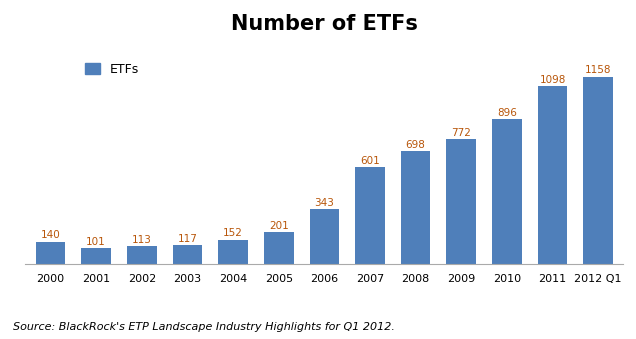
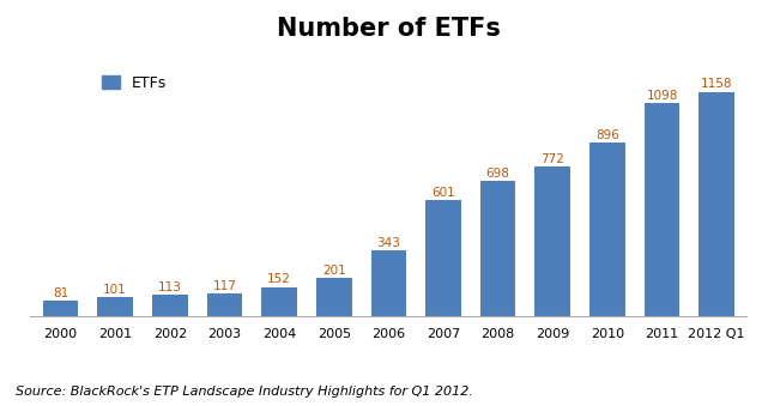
2000: 140 -> 81
